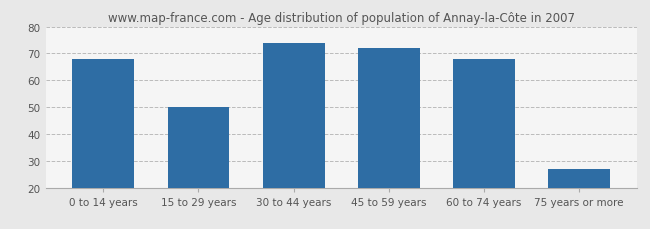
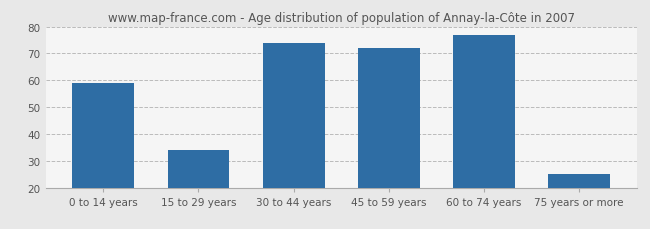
0 to 14 years: 68 -> 59
15 to 29 years: 50 -> 34
60 to 74 years: 68 -> 77
75 years or more: 27 -> 25
